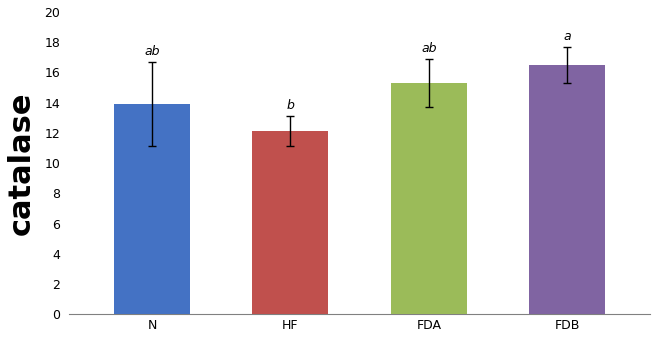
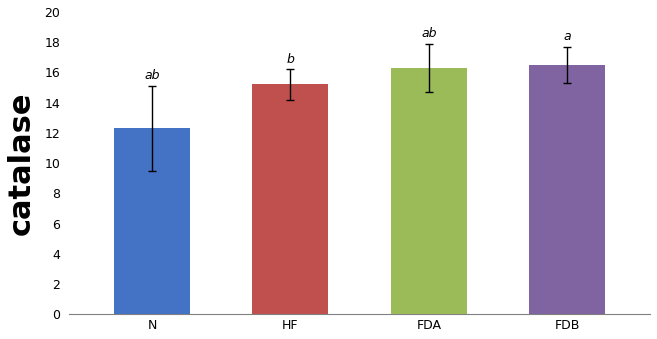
N: 13.9 -> 12.3
HF: 12.1 -> 15.2
FDA: 15.3 -> 16.3
